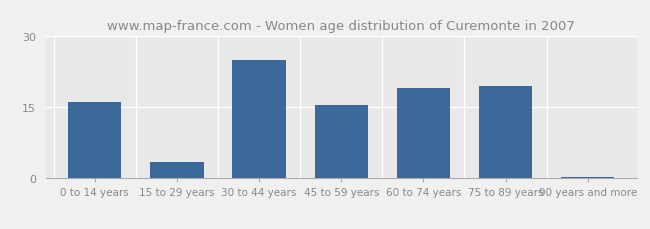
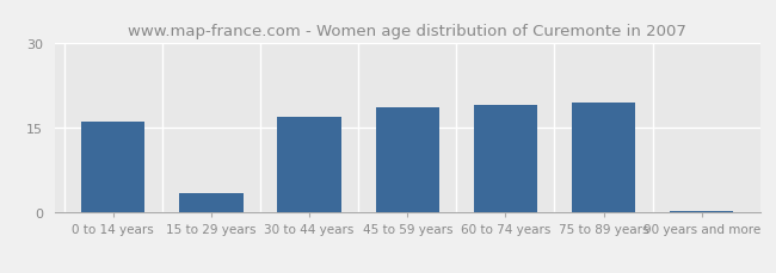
30 to 44 years: 25.0 -> 17.0
45 to 59 years: 15.5 -> 18.5
